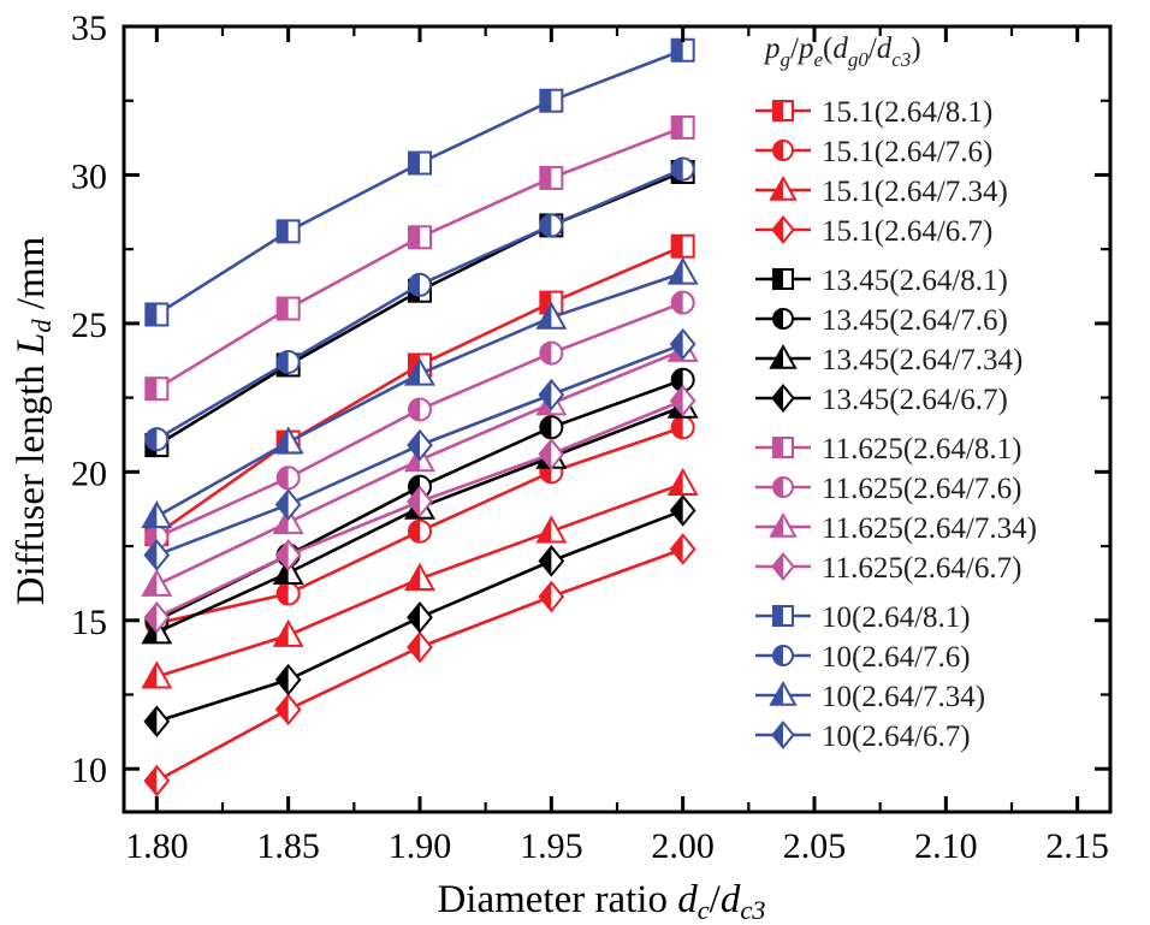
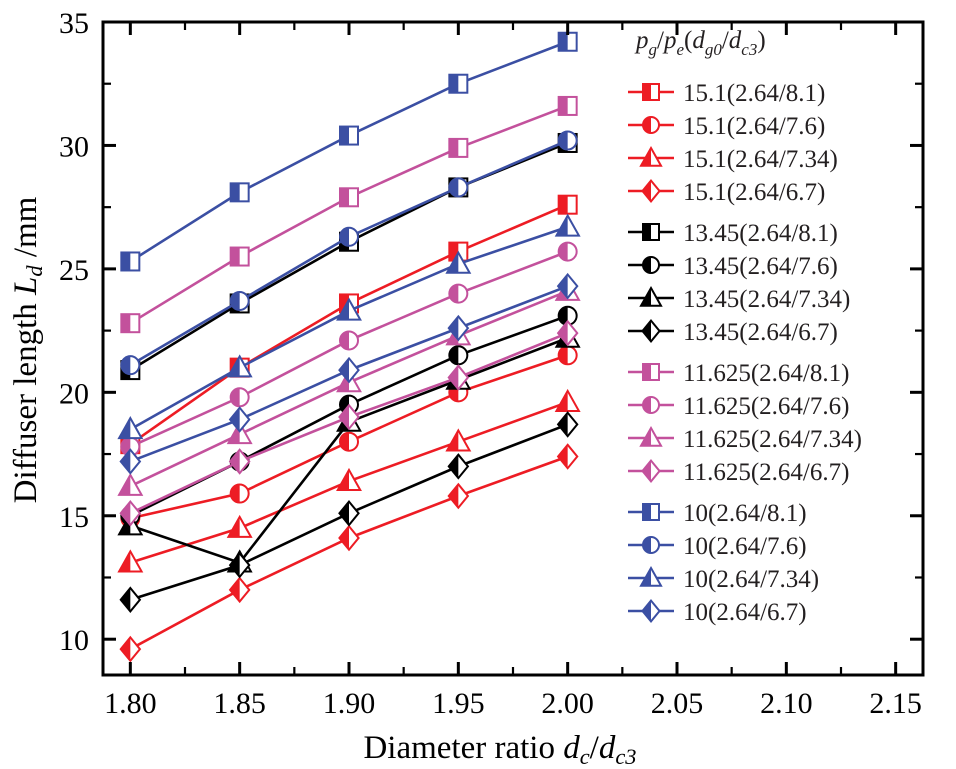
13.45(2.64/7.34)/1.85: 16,6 -> 13,1
